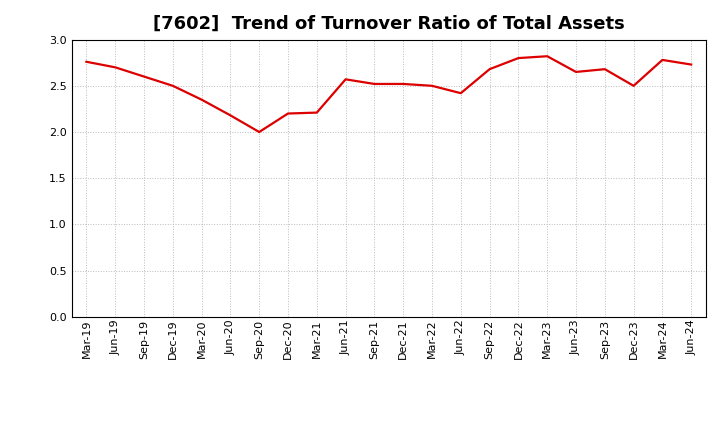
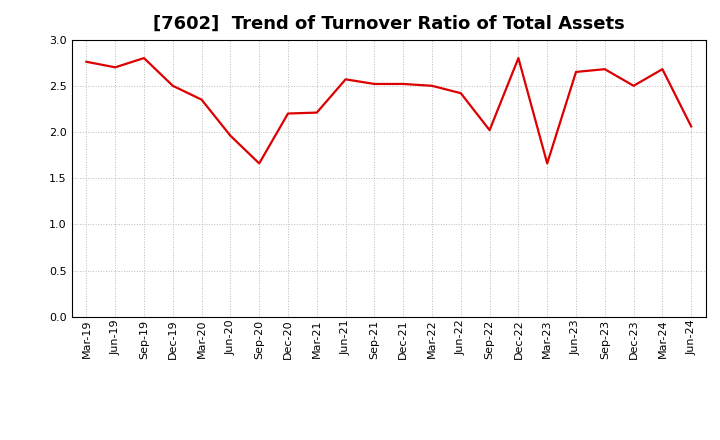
Sep-19: 2.60 -> 2.80
Jun-20: 2.18 -> 1.96
Sep-20: 2.00 -> 1.66
Sep-22: 2.68 -> 2.02
Mar-23: 2.82 -> 1.66
Mar-24: 2.78 -> 2.68
Jun-24: 2.73 -> 2.06
